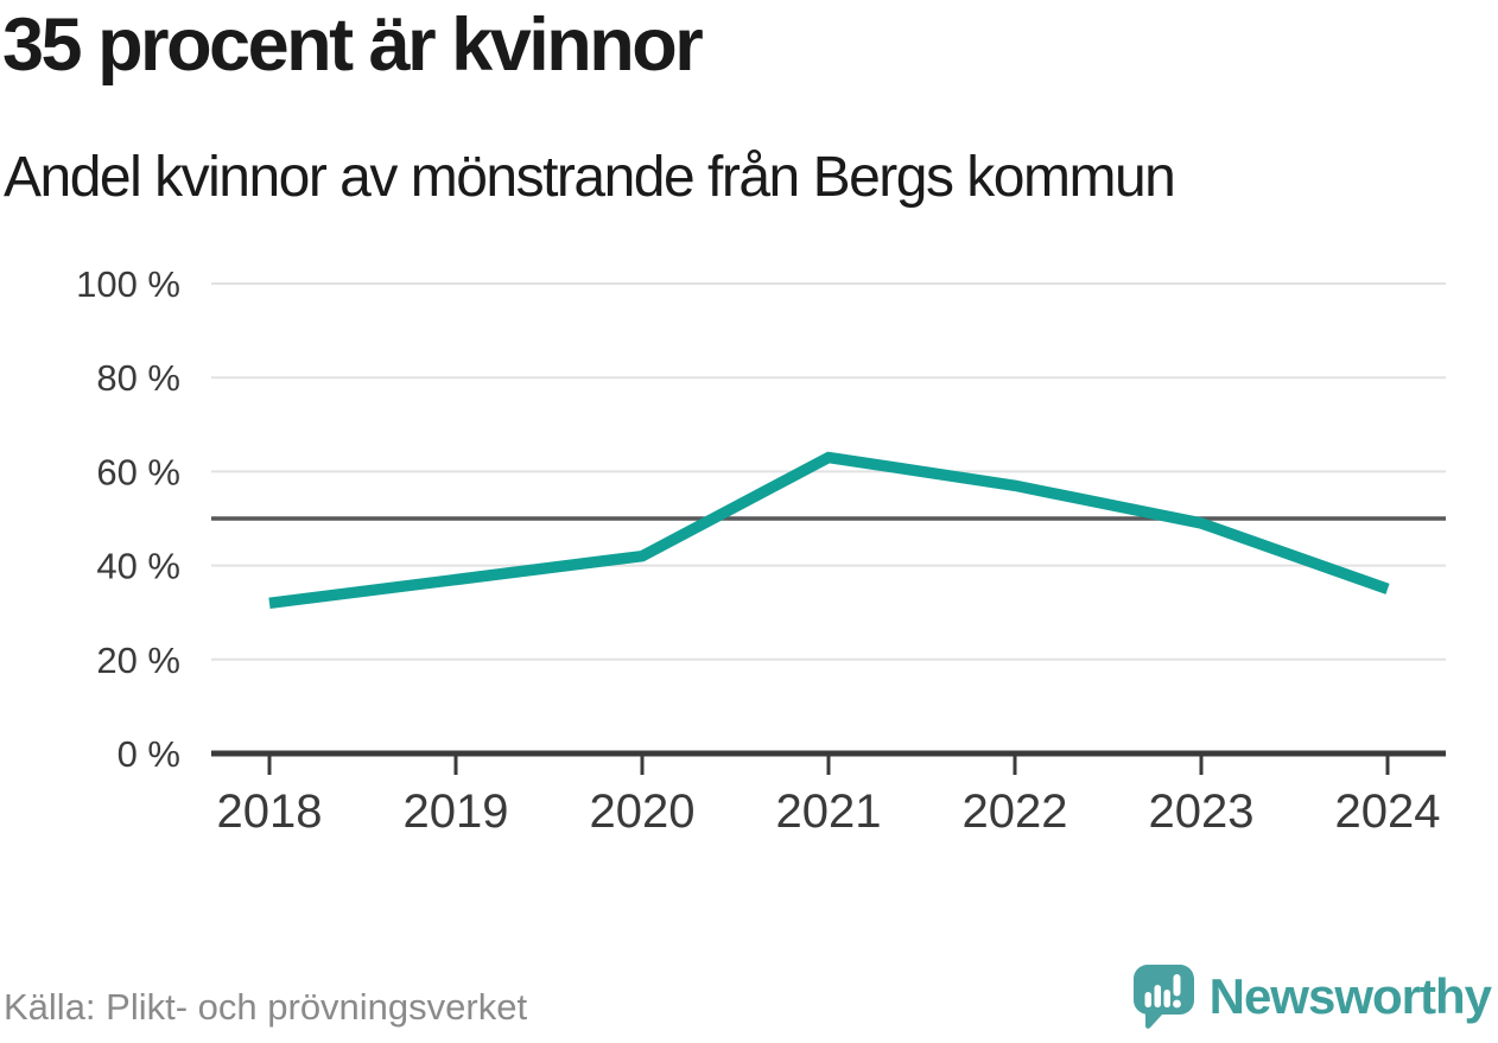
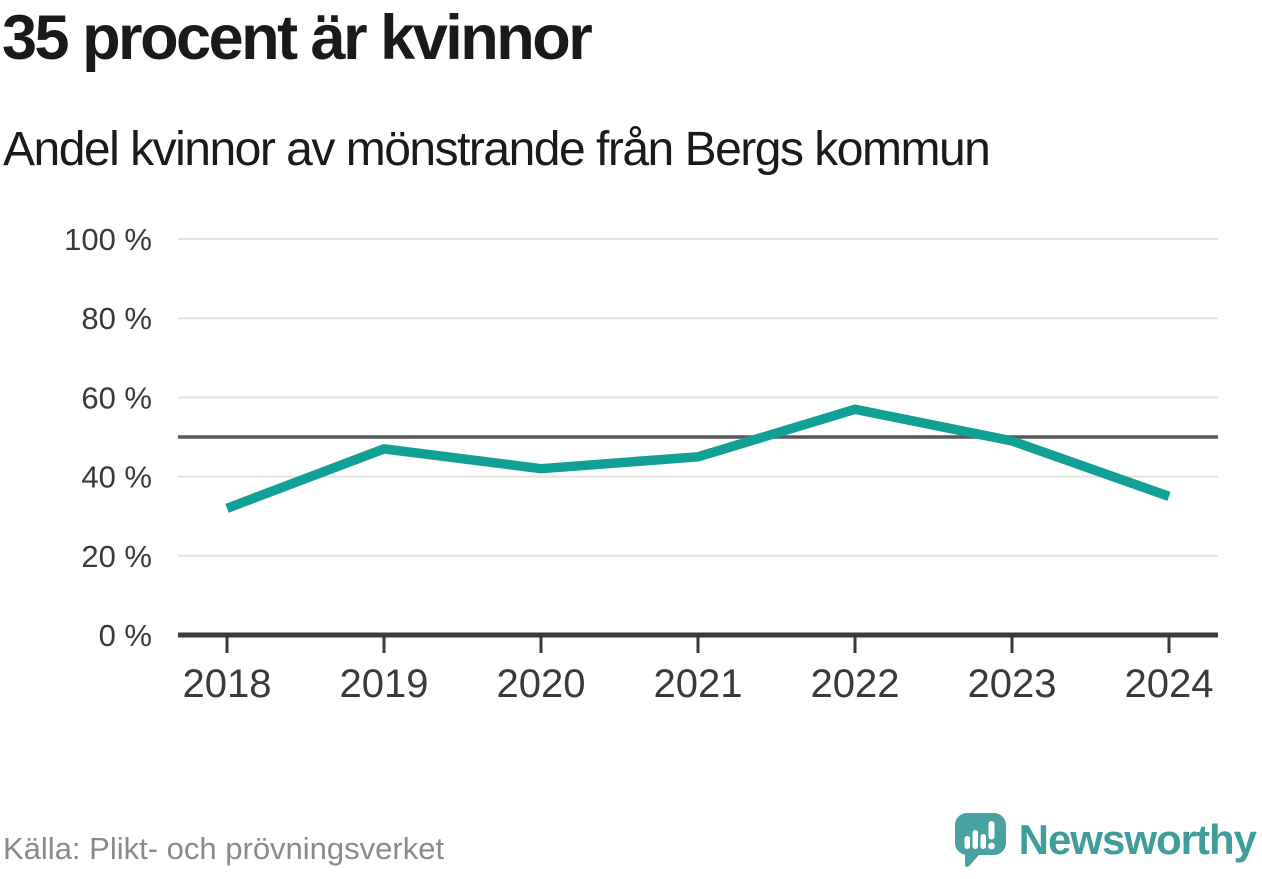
2019: 37% -> 47%
2021: 63% -> 45%
